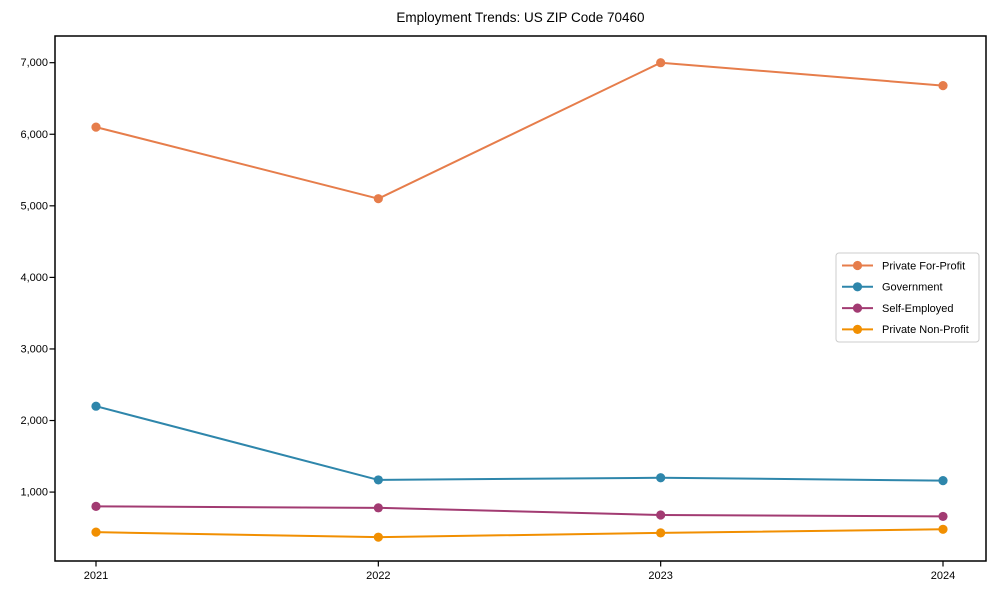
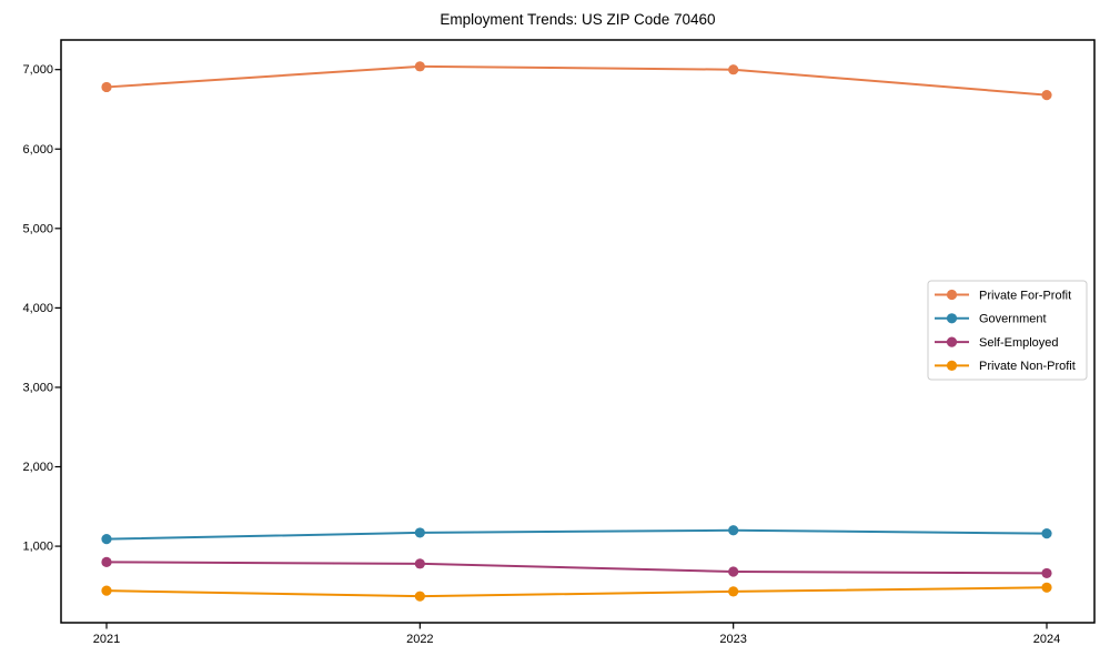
Private For-Profit/2021: 6100 -> 6800
Government/2021: 2200 -> 1100
Private For-Profit/2022: 5100 -> 7000
